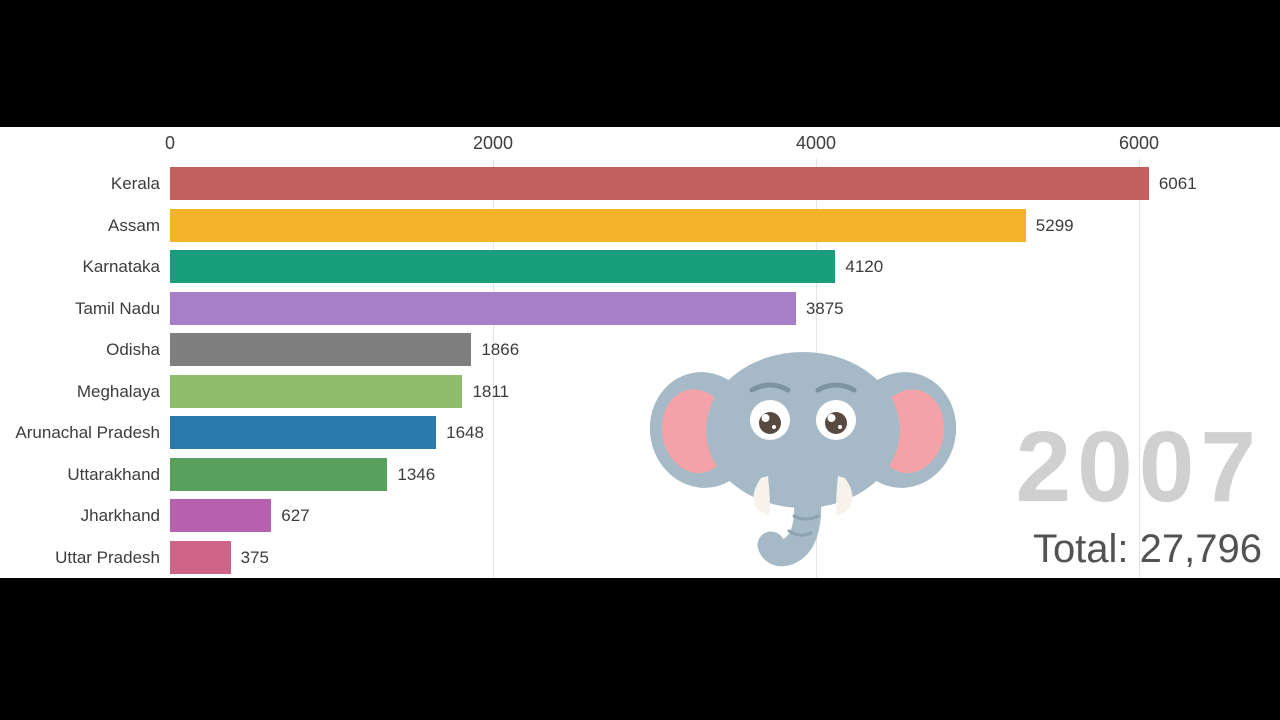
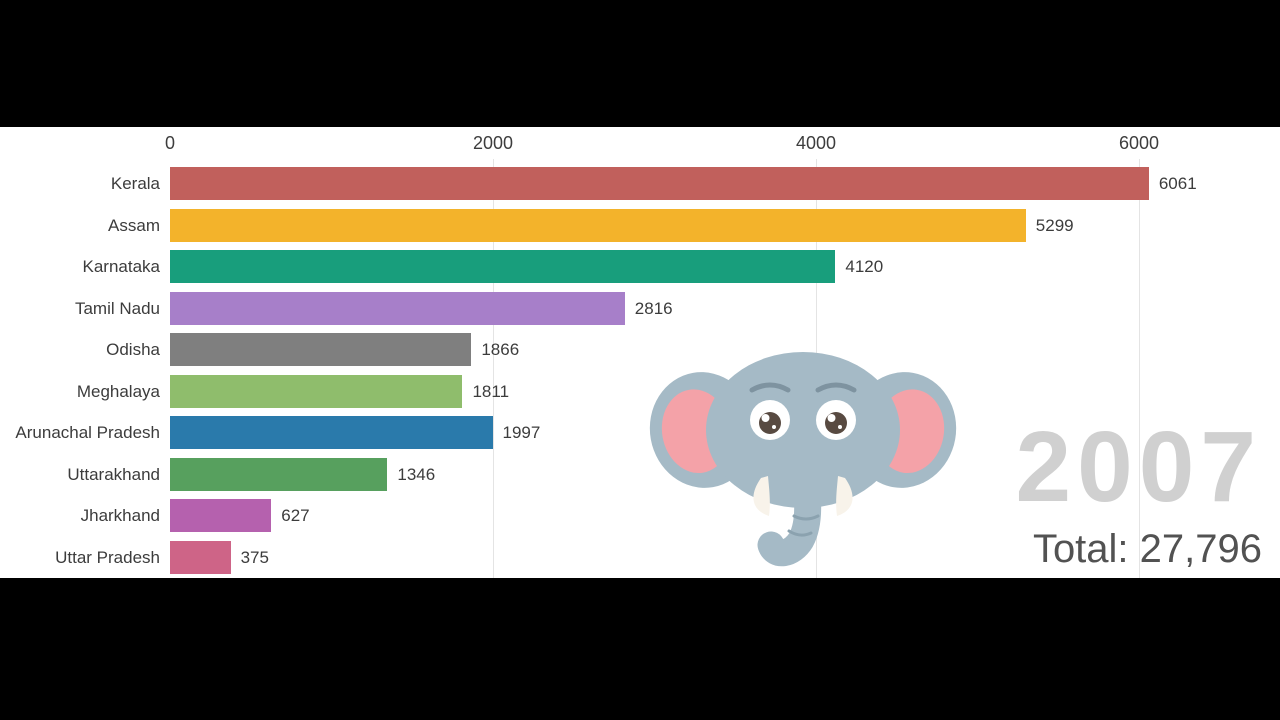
Tamil Nadu: 3875 -> 2816
Arunachal Pradesh: 1648 -> 1997
